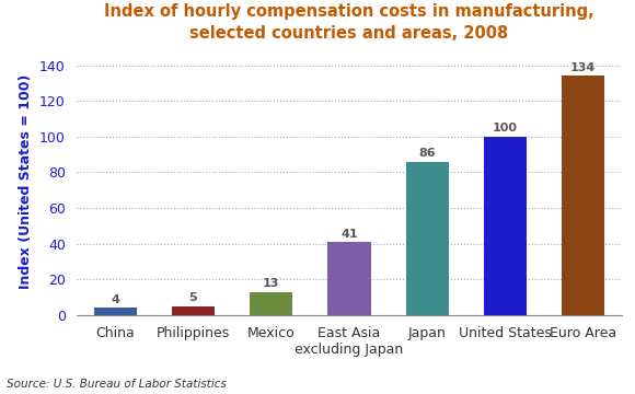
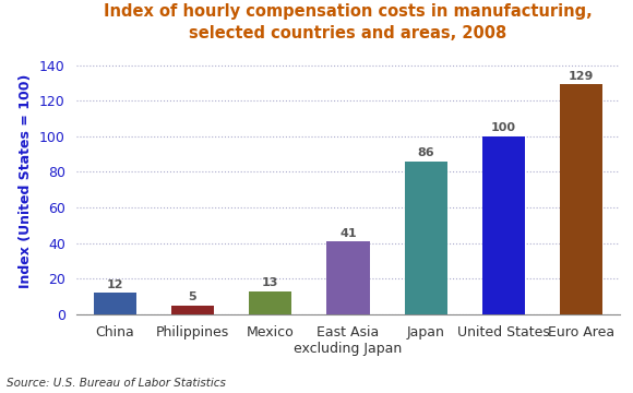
China: 4 -> 12
Euro Area: 134 -> 129
